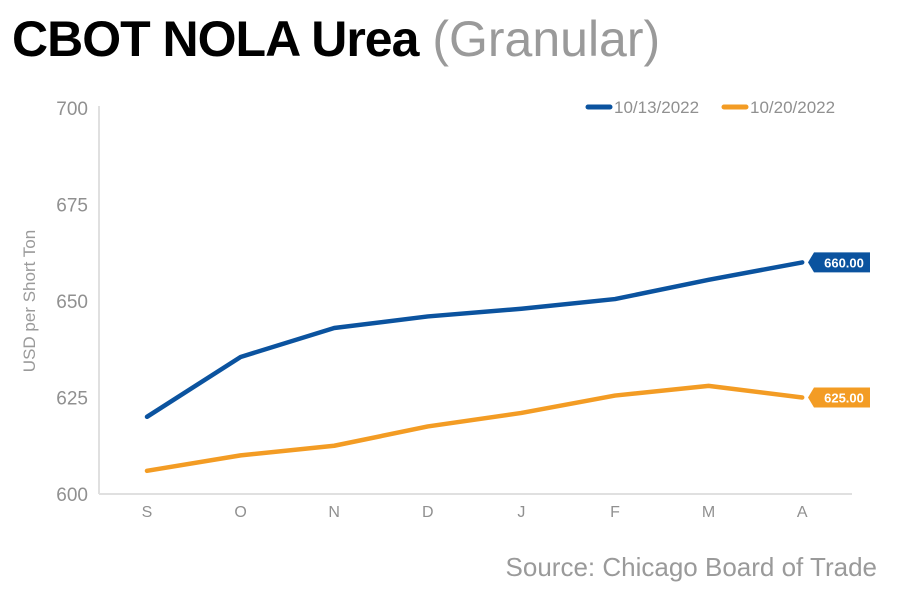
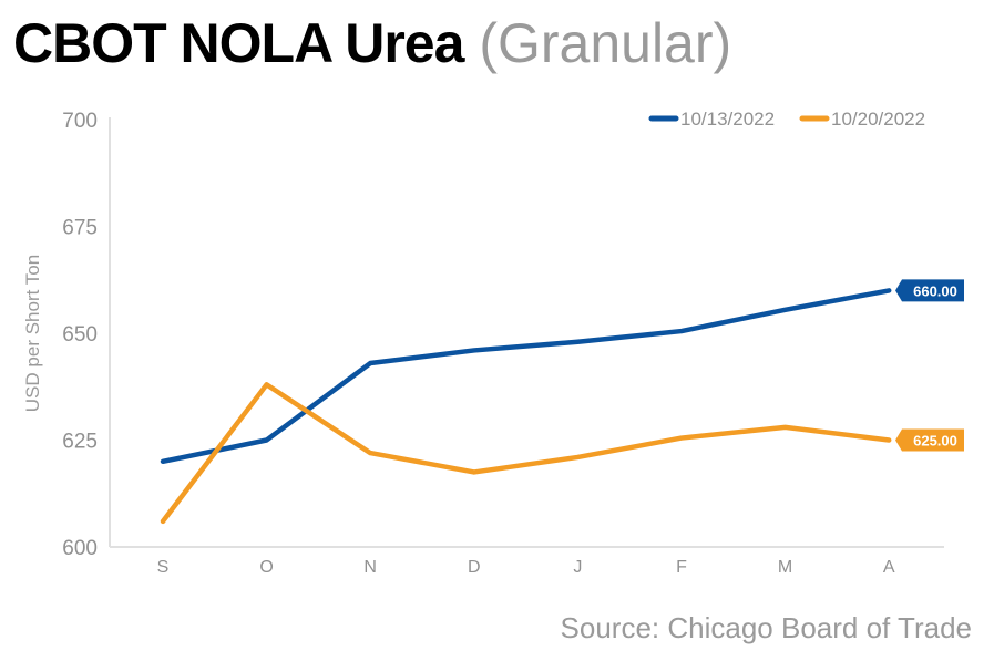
10/13/2022/O: 636 -> 625
10/20/2022/O: 610 -> 638
10/20/2022/N: 612 -> 622
